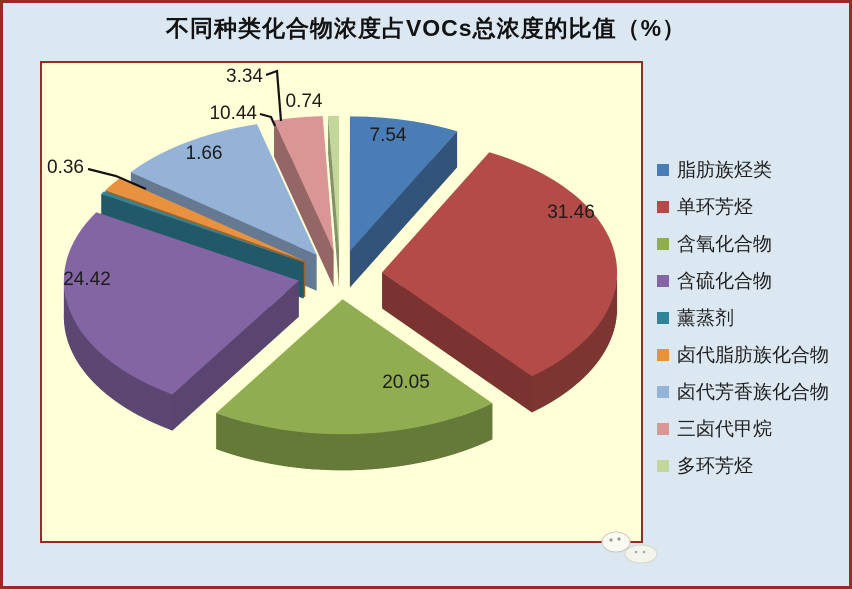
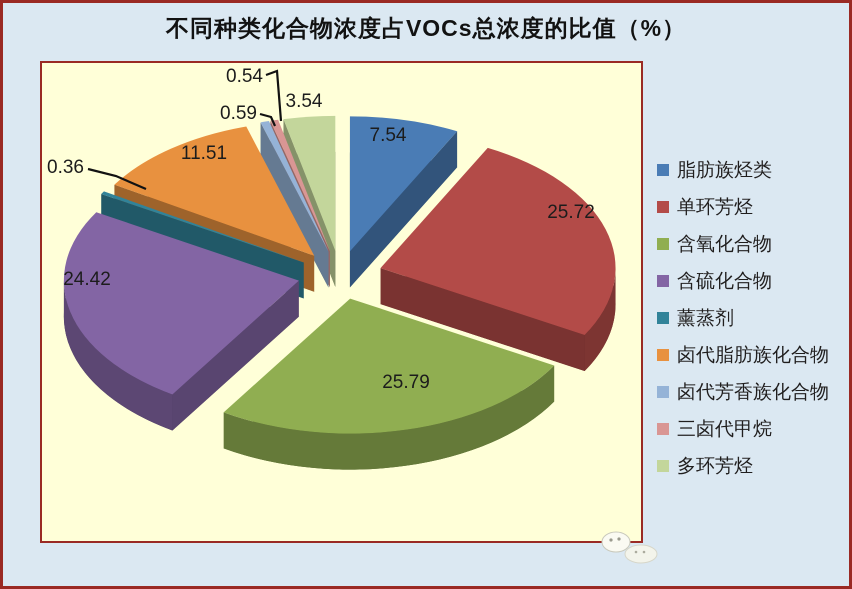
单环芳烃: 31.46 -> 25.72
含氧化合物: 20.05 -> 25.79
卤代脂肪族化合物: 1.66 -> 11.51
卤代芳香族化合物: 10.44 -> 0.59
三卤代甲烷: 3.34 -> 0.54
多环芳烃: 0.74 -> 3.54
